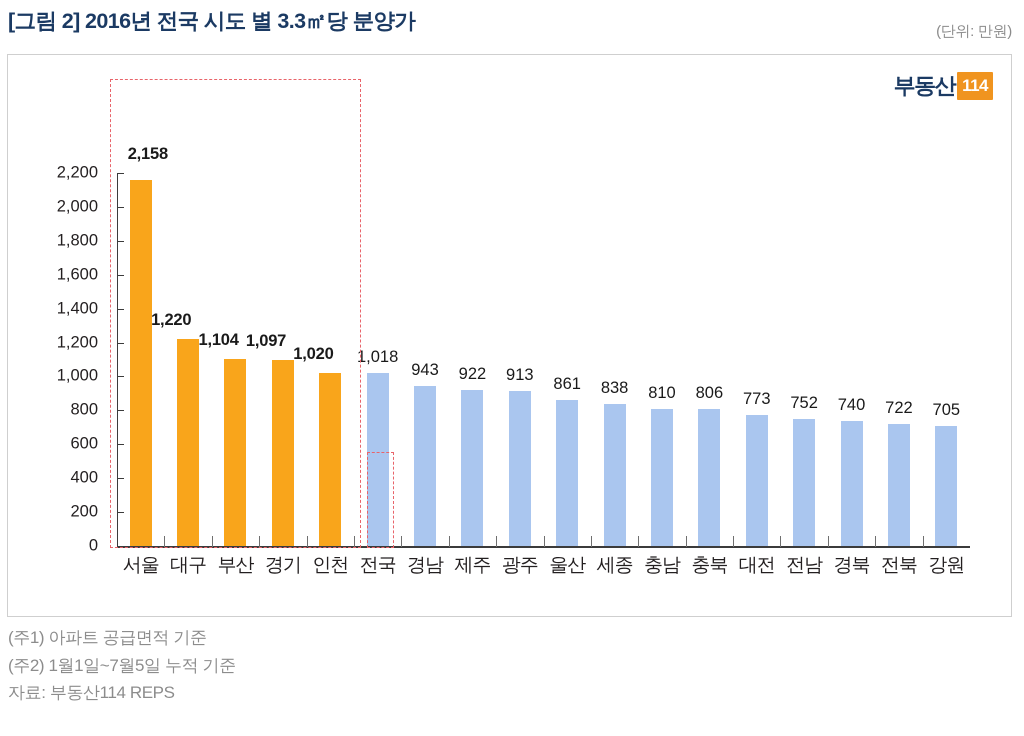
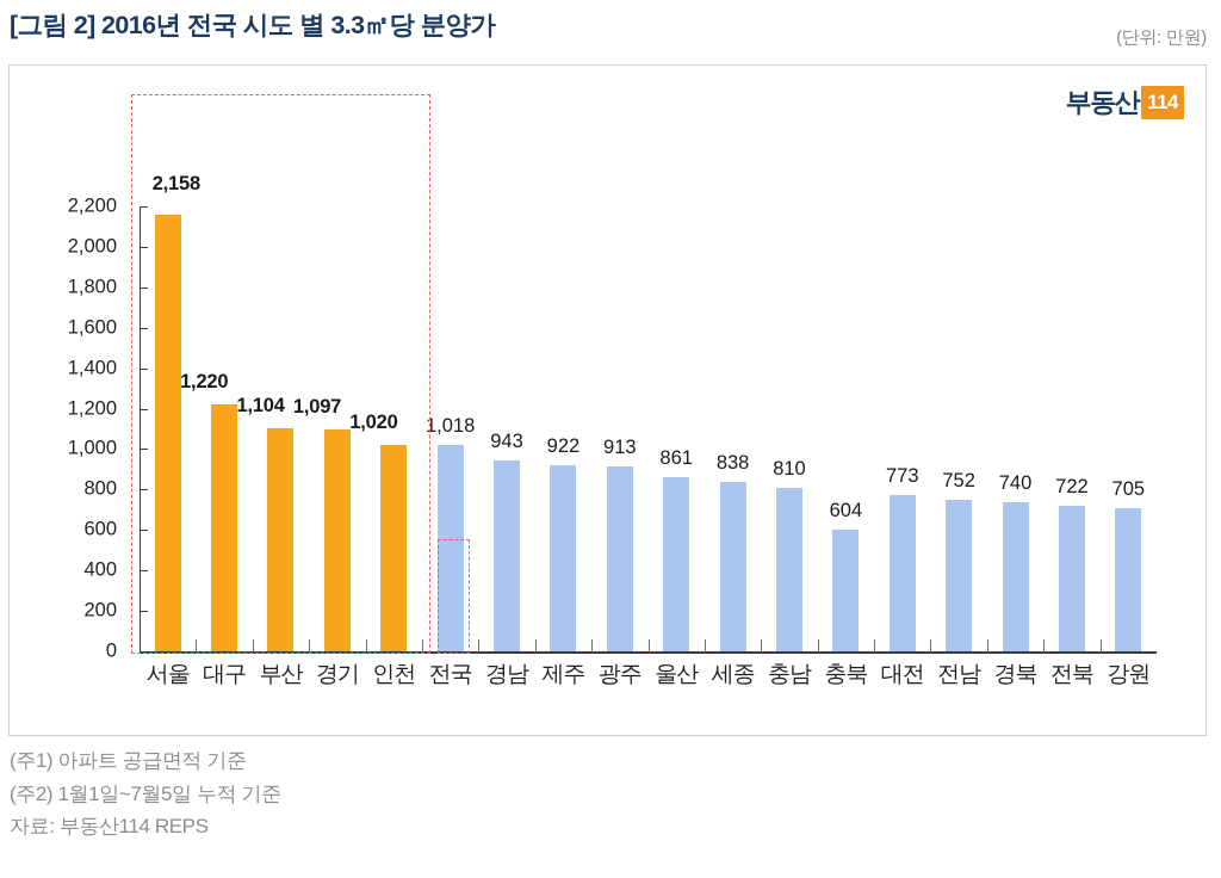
충북: 806 -> 604
